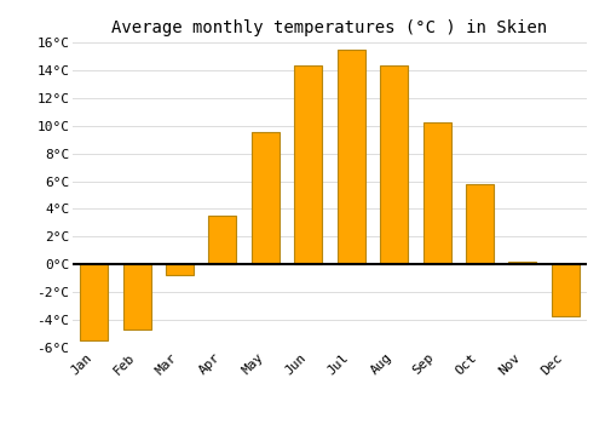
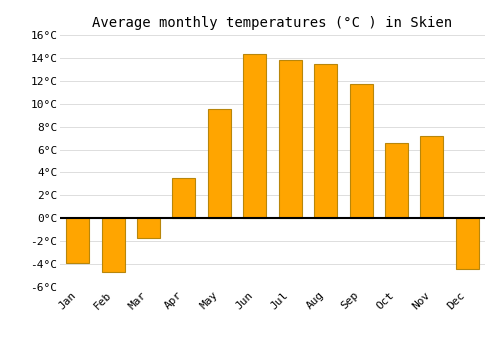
Jan: -5.5°C -> -3.9°C
Mar: -0.8°C -> -1.7°C
Jul: 15.5°C -> 13.8°C
Aug: 14.3°C -> 13.5°C
Sep: 10.2°C -> 11.7°C
Oct: 5.8°C -> 6.6°C
Nov: 0.2°C -> 7.2°C
Dec: -3.7°C -> -4.4°C
